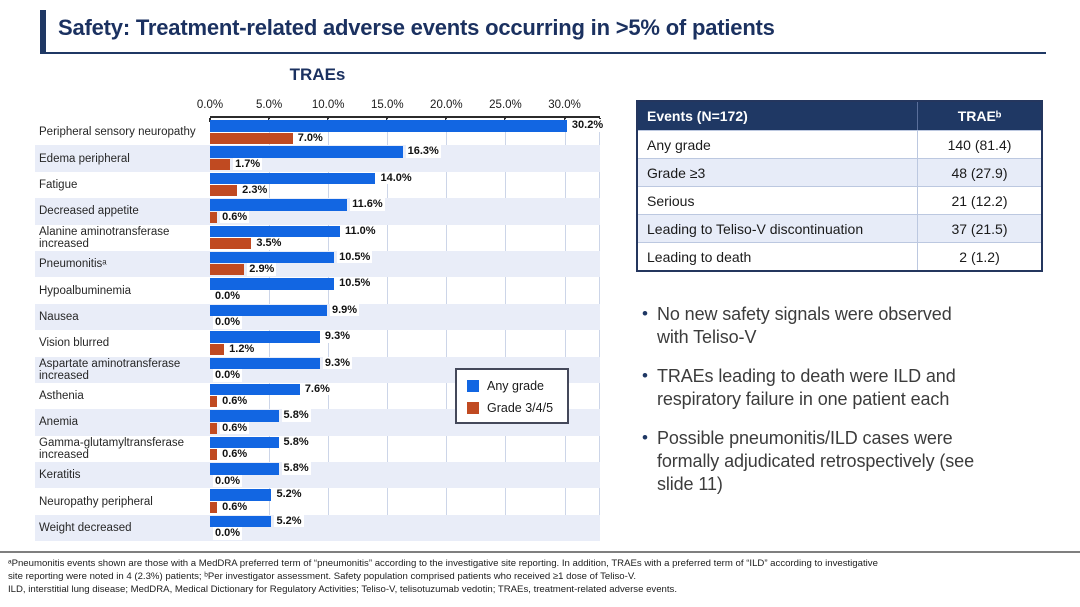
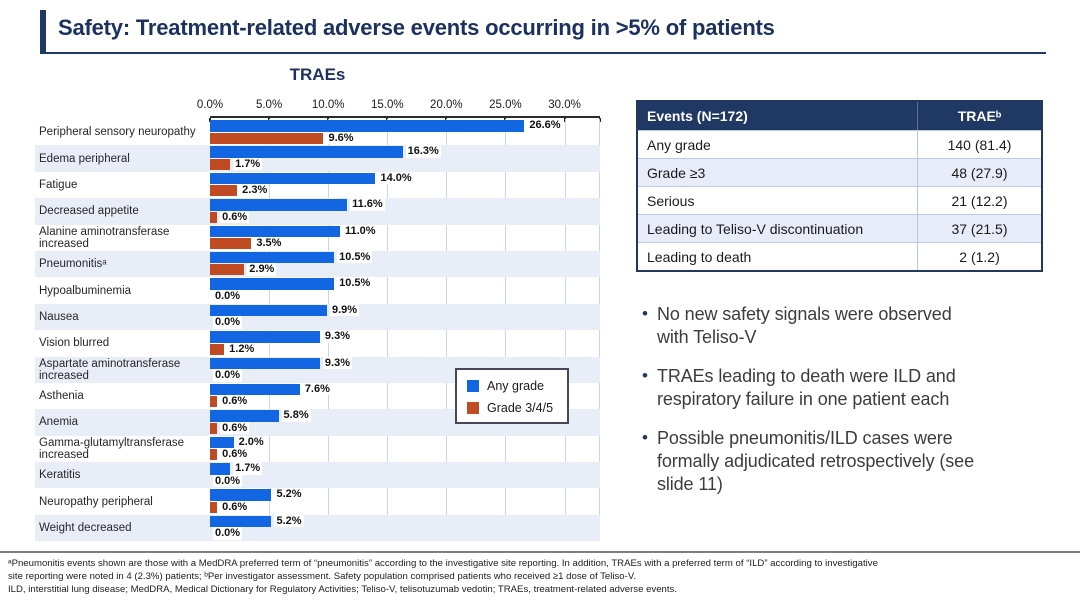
Any grade/Peripheral sensory neuropathy: 30.2% -> 26.6%
Grade 3/4/5/Peripheral sensory neuropathy: 7.0% -> 9.6%
Any grade/Gamma-glutamyltransferase increased: 5.8% -> 2.0%
Any grade/Keratitis: 5.8% -> 1.7%
